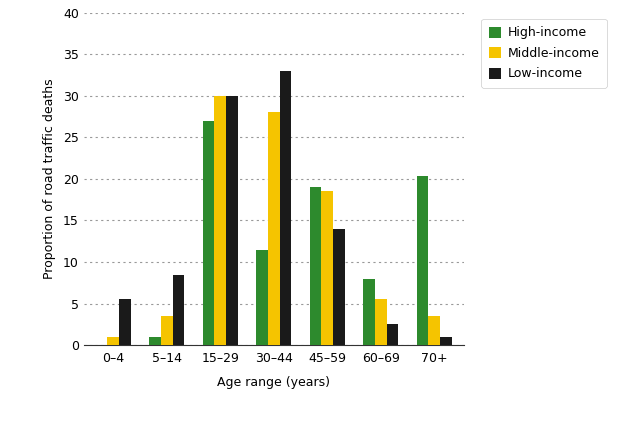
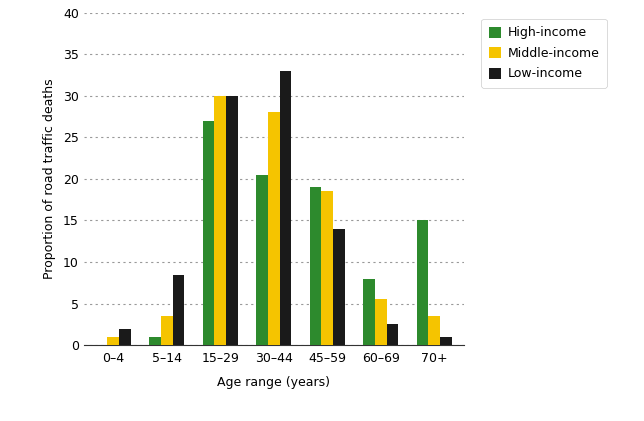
Low-income/0–4: 5.6 -> 2.0
High-income/30–44: 11.4 -> 20.5
High-income/70+: 20.4 -> 15.0
